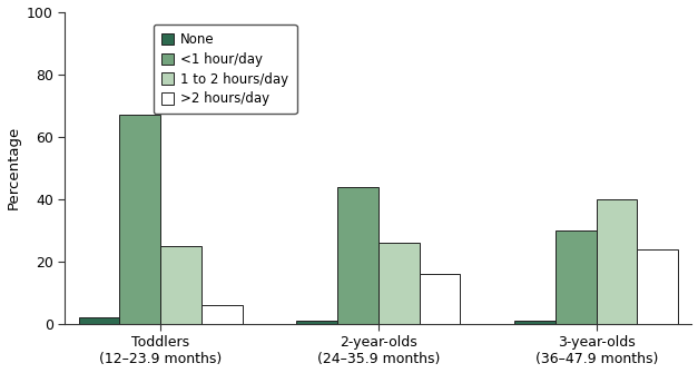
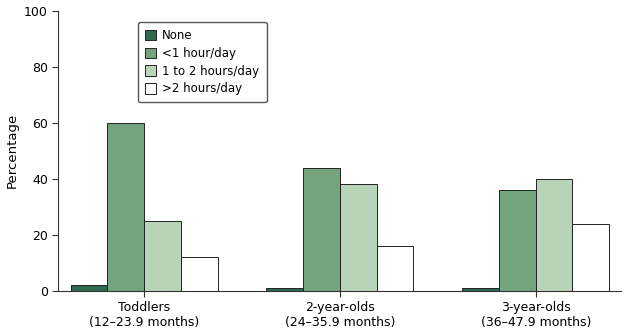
<1 hour/day/Toddlers (12–23.9 months): 67 -> 60
>2 hours/day/Toddlers (12–23.9 months): 6 -> 12
1 to 2 hours/day/2-year-olds (24–35.9 months): 26 -> 38
<1 hour/day/3-year-olds (36–47.9 months): 30 -> 36
